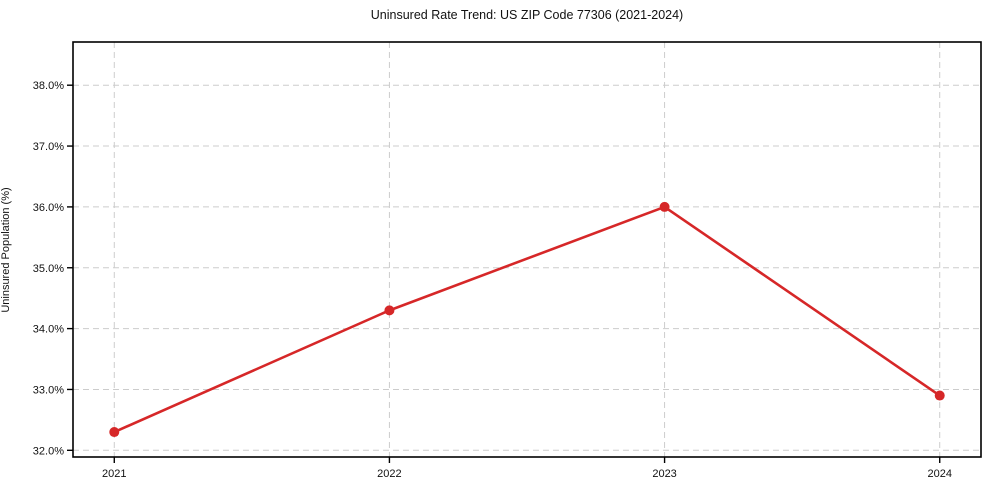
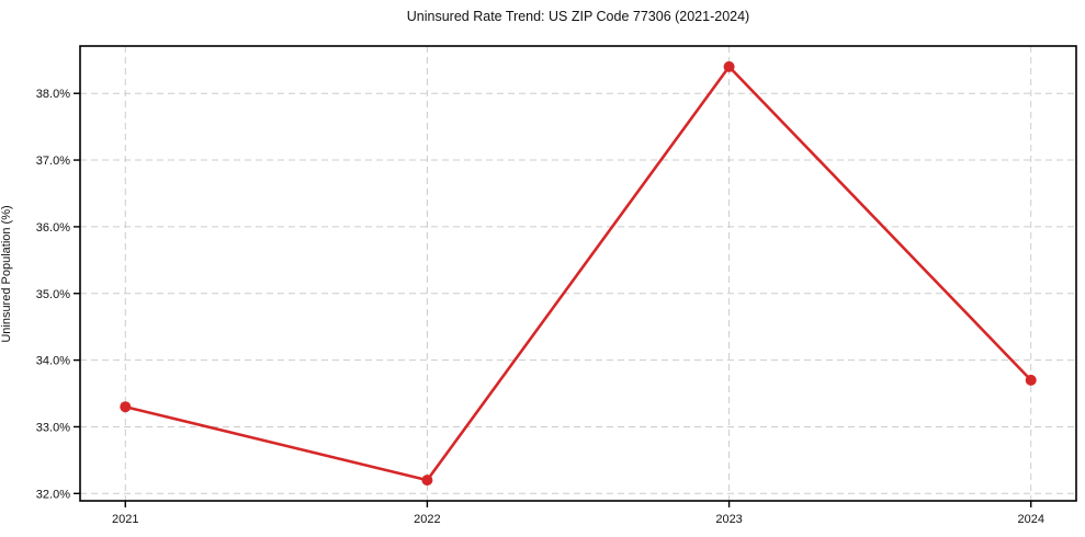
2021: 32.3% -> 33.3%
2022: 34.3% -> 32.2%
2023: 36.0% -> 38.4%
2024: 32.9% -> 33.7%
